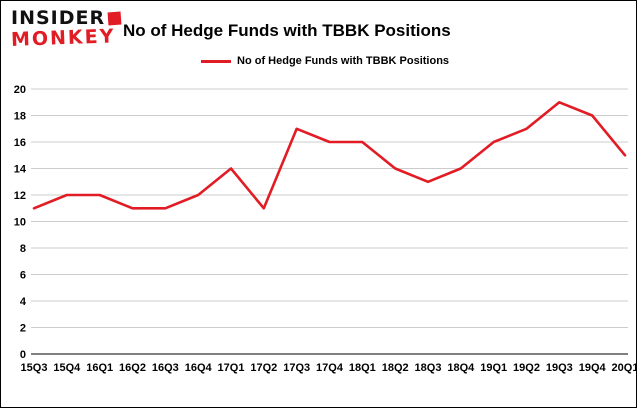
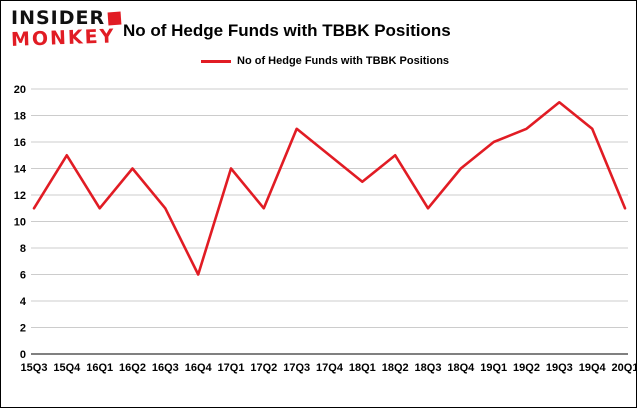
15Q4: 12 -> 15
16Q1: 12 -> 11
16Q2: 11 -> 14
16Q4: 12 -> 6
17Q4: 16 -> 15
18Q1: 16 -> 13
18Q2: 14 -> 15
18Q3: 13 -> 11
19Q4: 18 -> 17
20Q1: 15 -> 11
